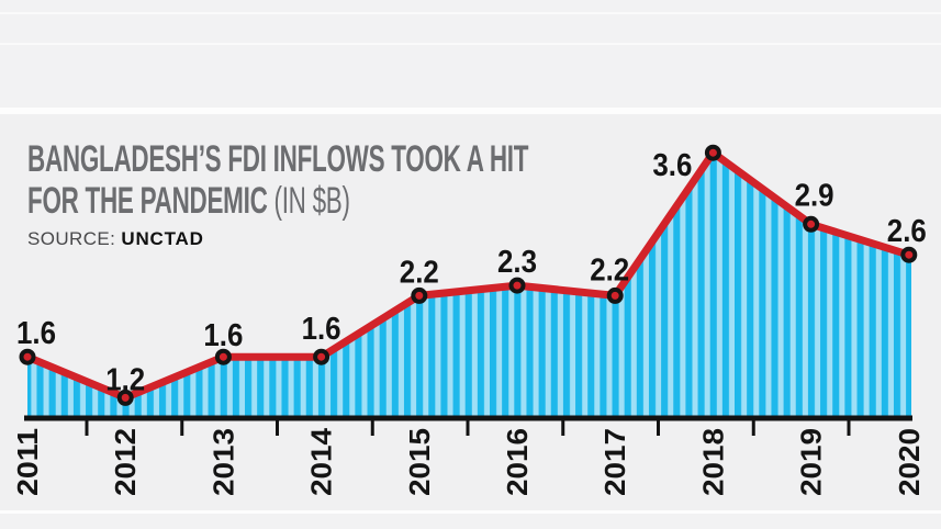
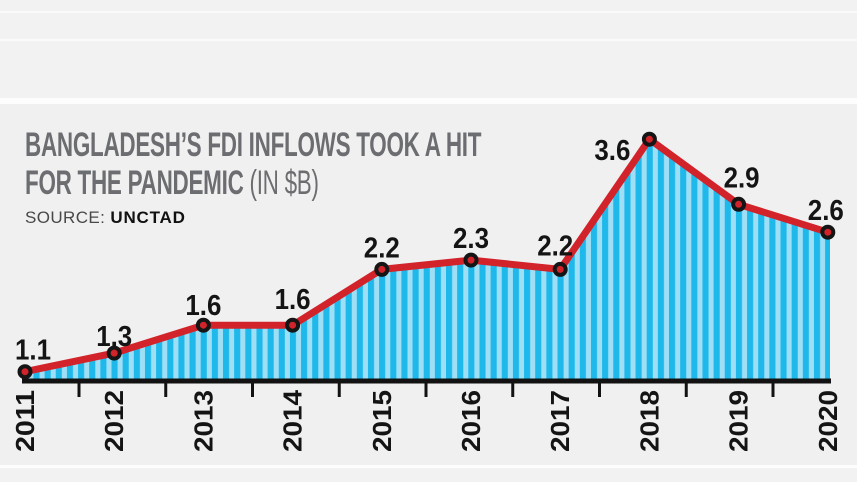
2011: 1.6 -> 1.1
2012: 1.2 -> 1.3
